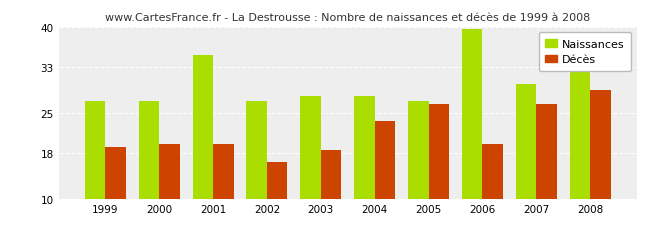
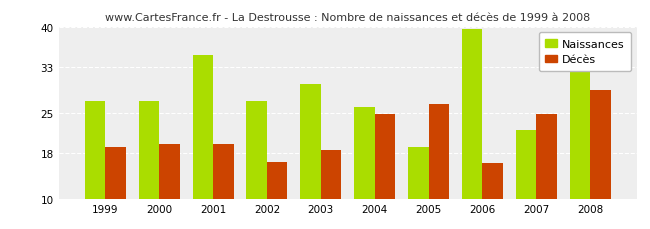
Naissances/2003: 28.0 -> 30.0
Naissances/2004: 28.0 -> 26.0
Décès/2004: 23.5 -> 24.8
Naissances/2005: 27.0 -> 19.0
Décès/2006: 19.5 -> 16.2
Naissances/2007: 30.0 -> 22.0
Décès/2007: 26.5 -> 24.8
